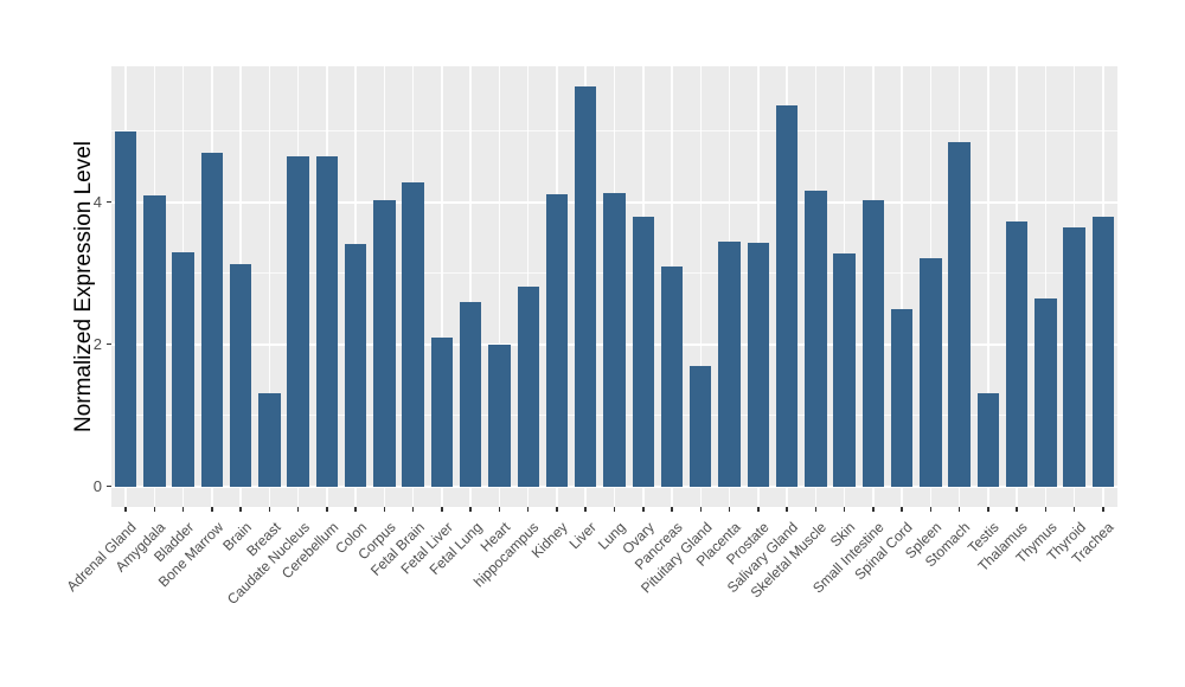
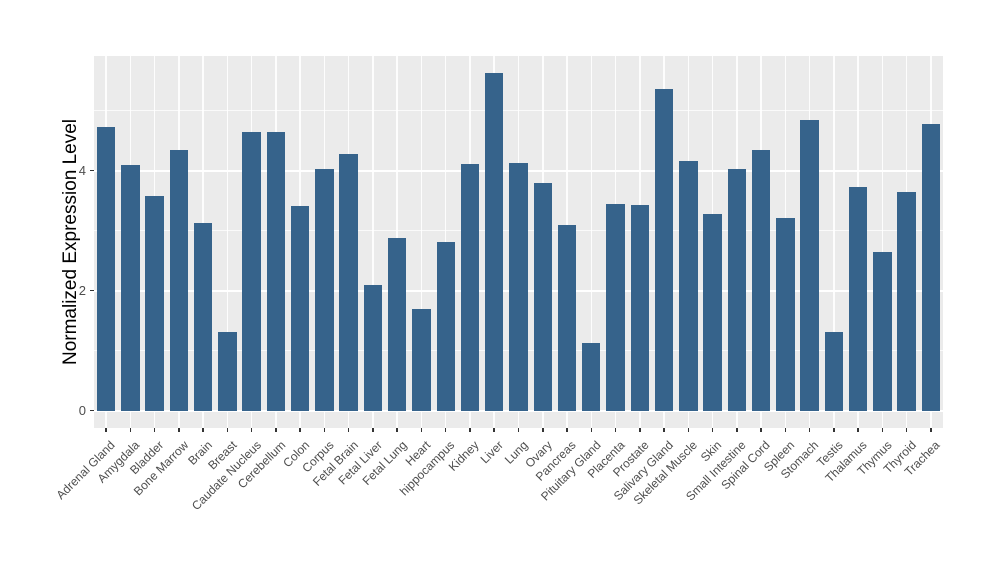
Adrenal Gland: 5.0 -> 4.7
Bladder: 3.3 -> 3.6
Bone Marrow: 4.7 -> 4.3
Fetal Lung: 2.6 -> 2.9
Heart: 2.0 -> 1.7
Pituitary Gland: 1.7 -> 1.1
Spinal Cord: 2.5 -> 4.3
Trachea: 3.8 -> 4.8
